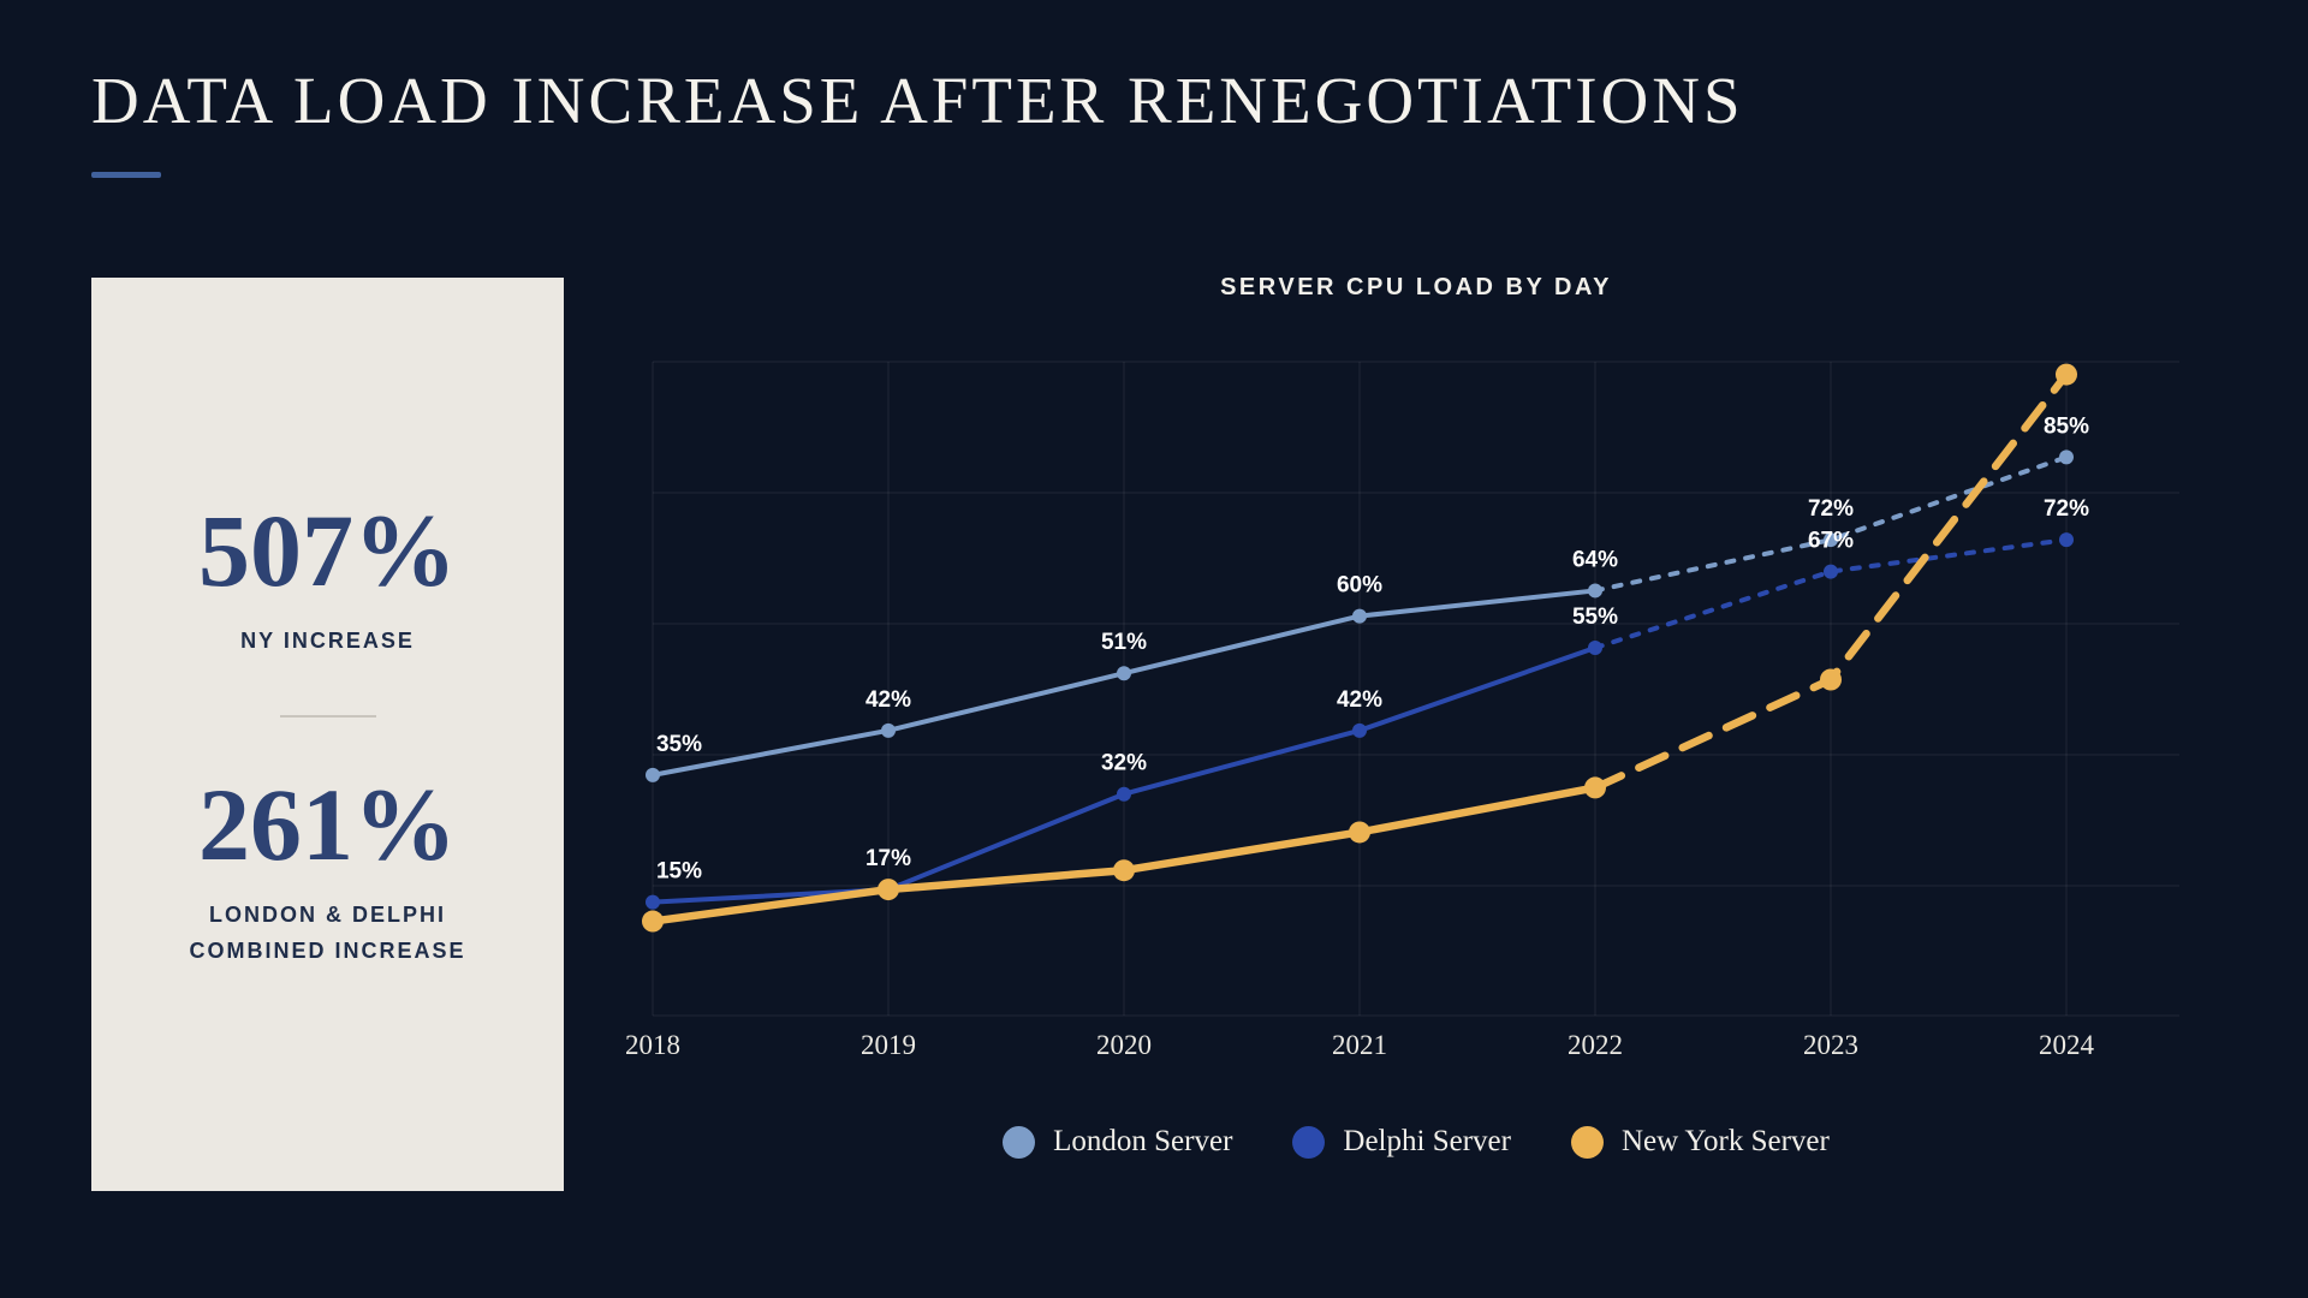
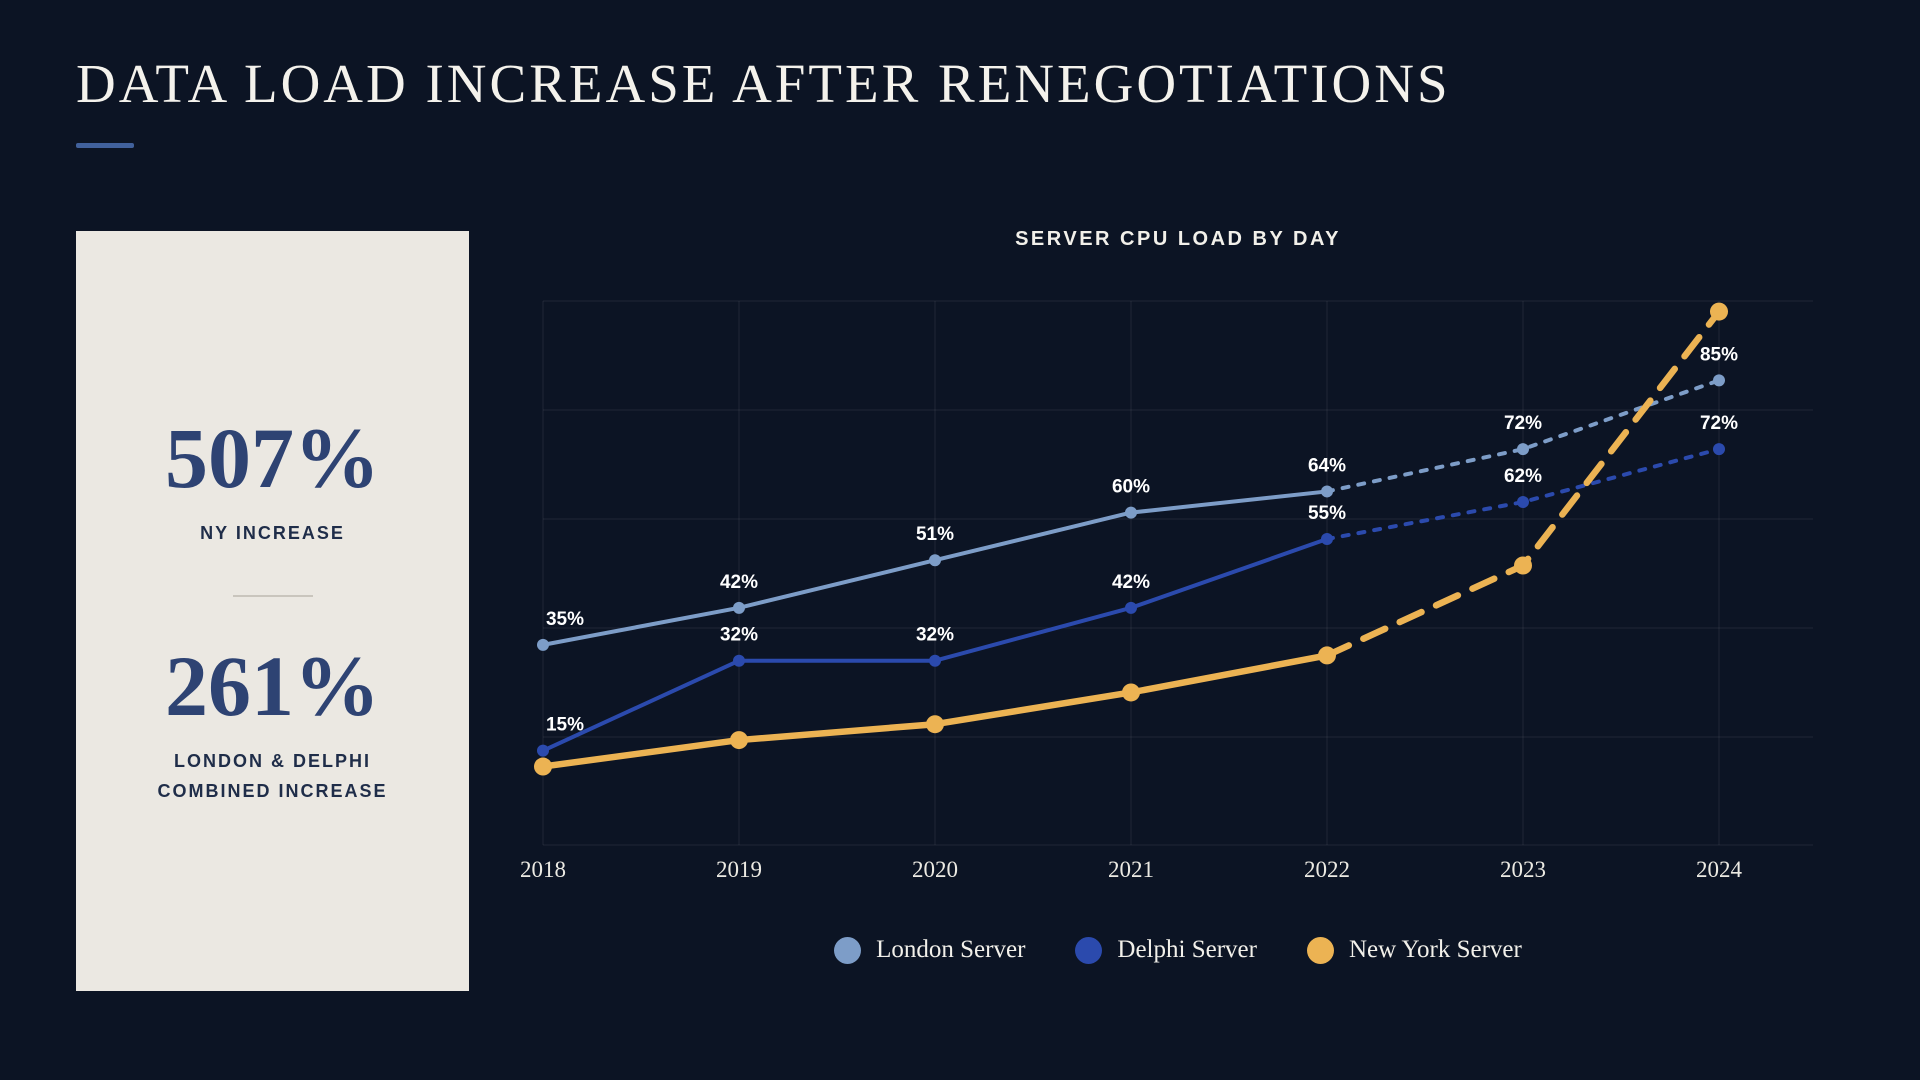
Delphi Server/2019: 17% -> 32%
Delphi Server/2023: 67% -> 62%
